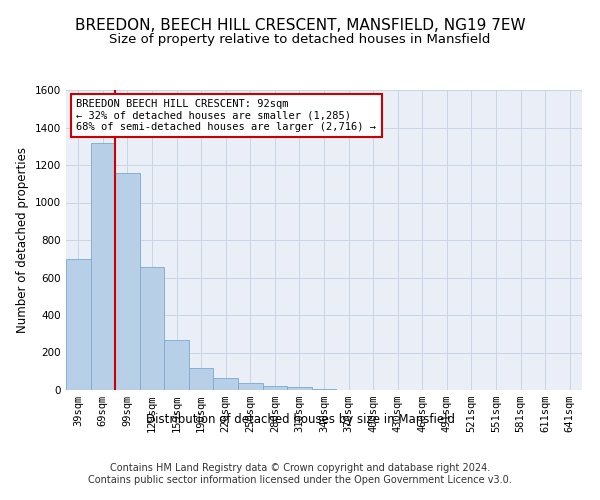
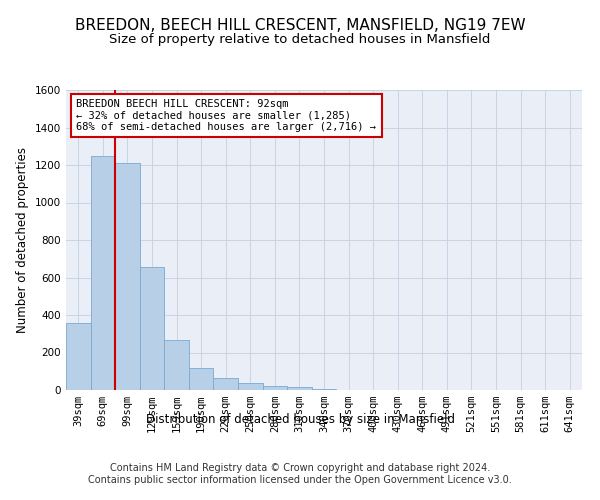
39sqm: 700 -> 360
69sqm: 1320 -> 1250
99sqm: 1160 -> 1210
